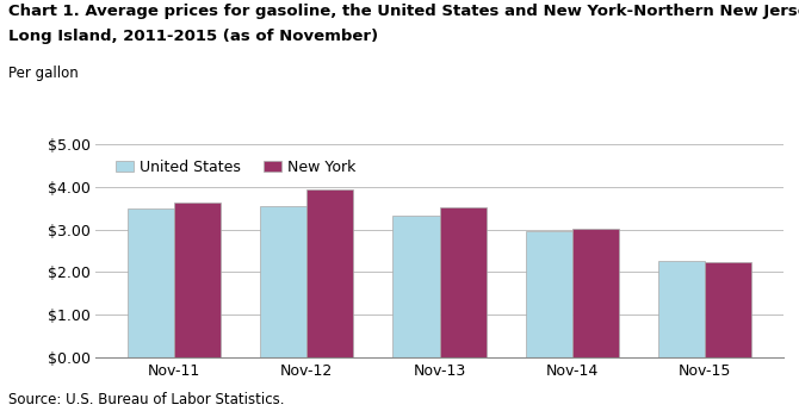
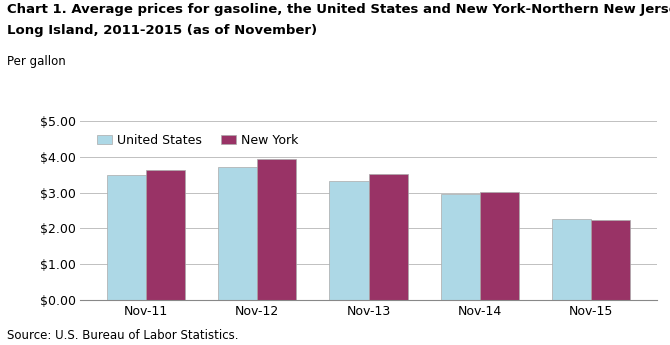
United States/Nov-12: $3.55 -> $3.70
